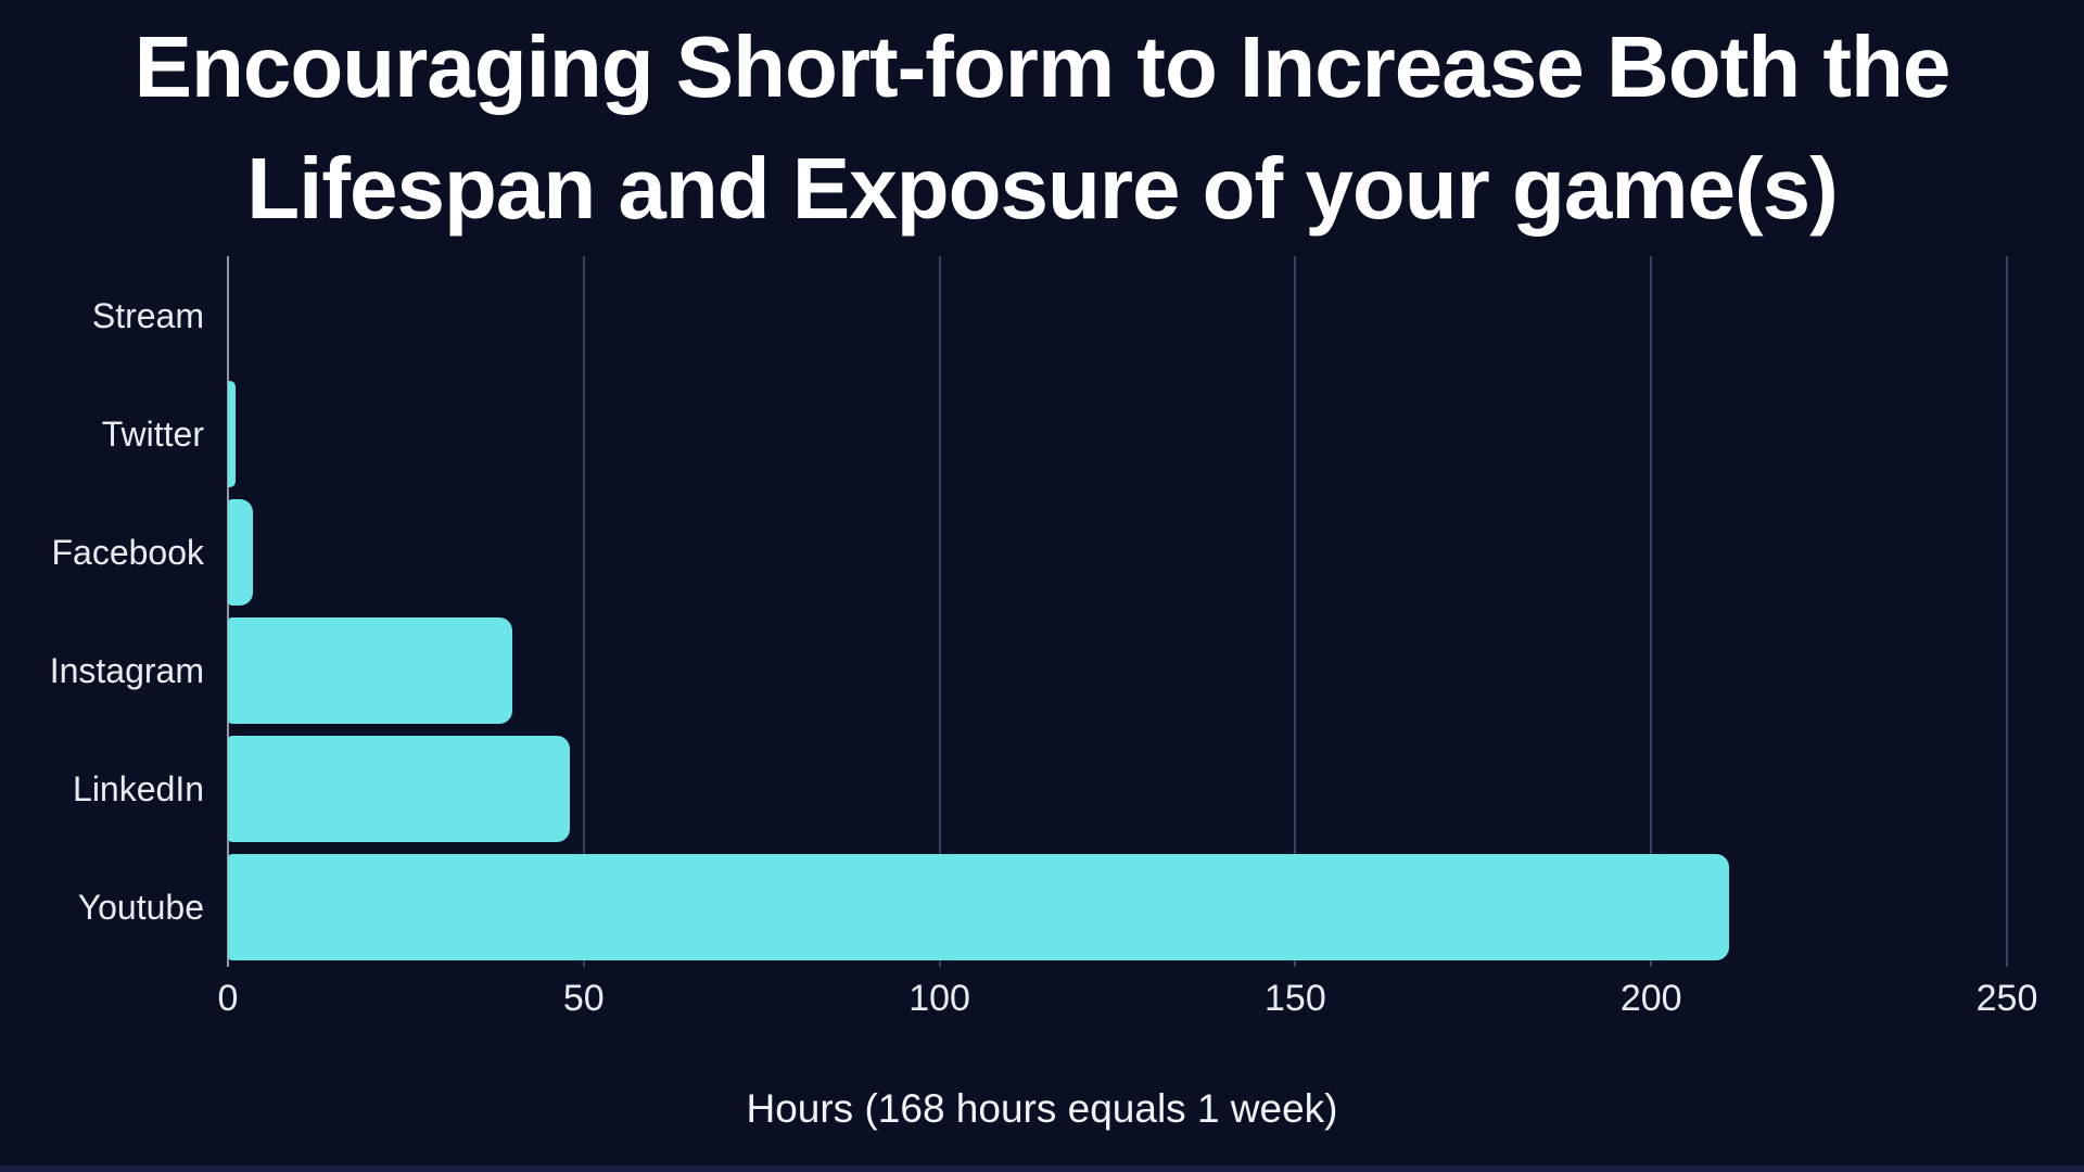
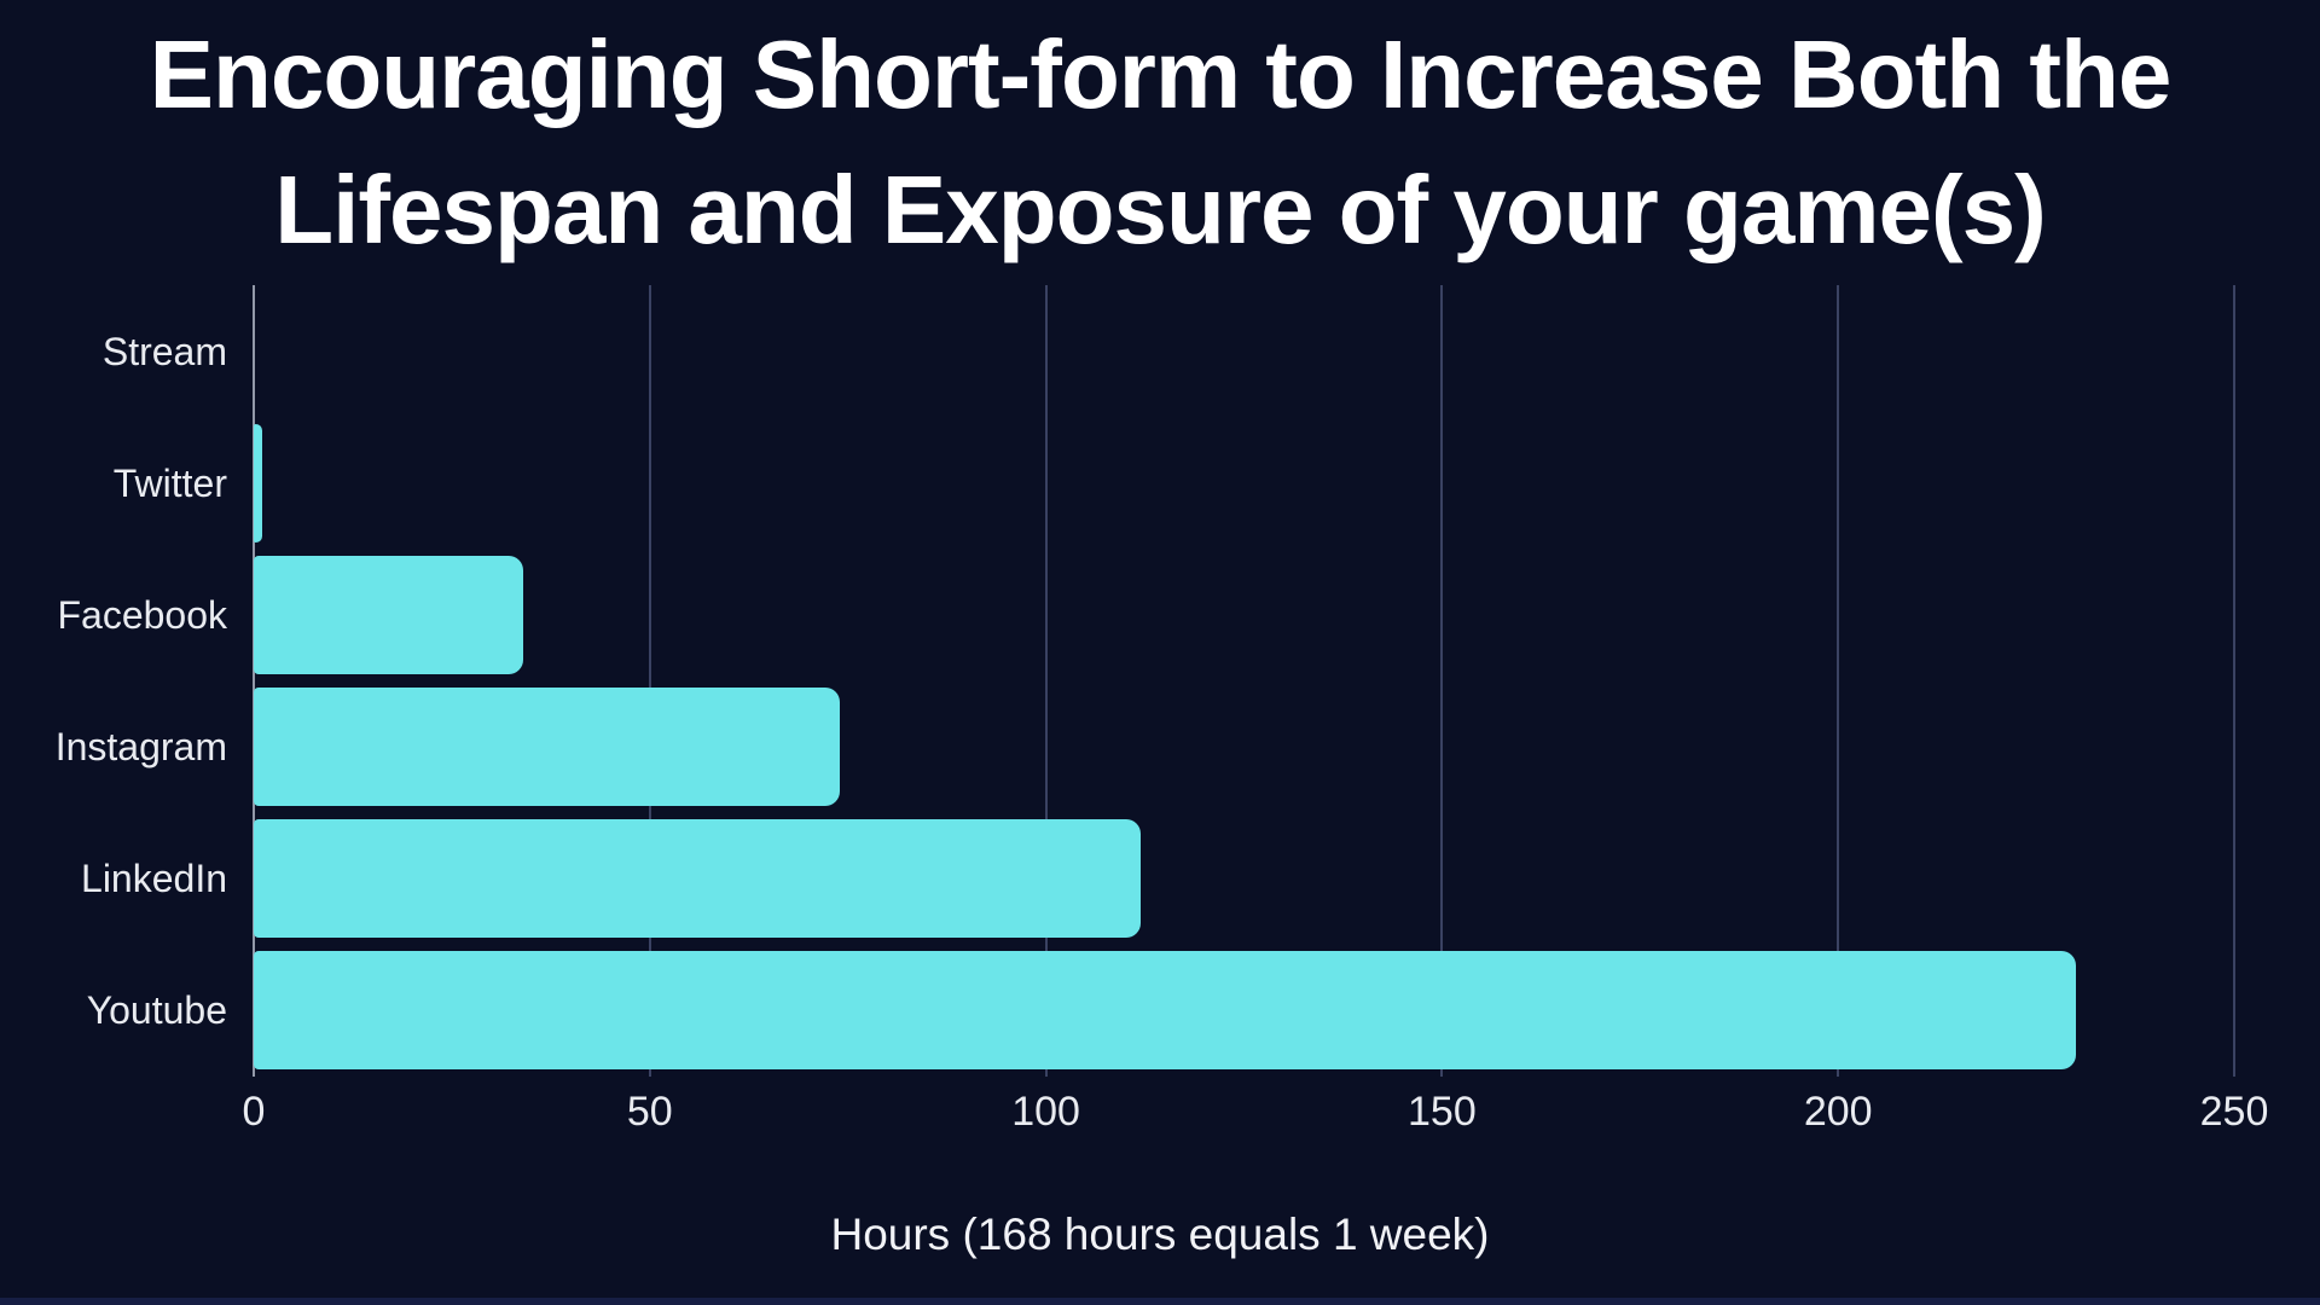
Facebook: 4 -> 34
Instagram: 40 -> 74
LinkedIn: 48 -> 112
Youtube: 211 -> 230
